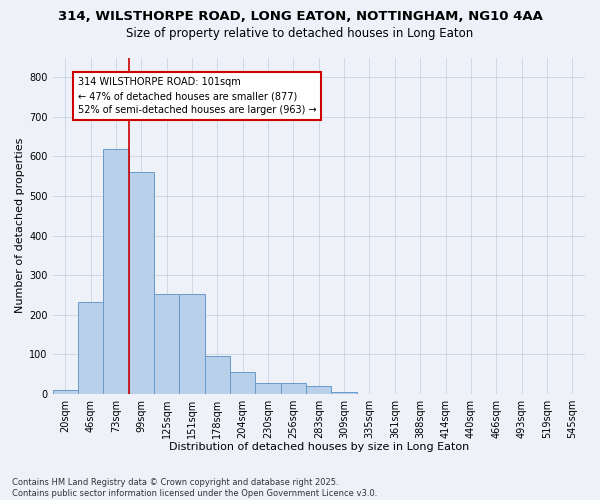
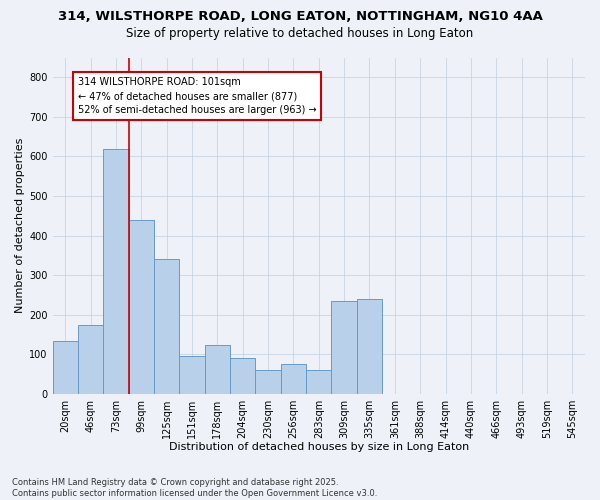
20sqm: 10 -> 135
46sqm: 233 -> 175
99sqm: 560 -> 440
125sqm: 252 -> 340
151sqm: 252 -> 95
178sqm: 97 -> 125
204sqm: 55 -> 90
230sqm: 27 -> 60
256sqm: 27 -> 75
283sqm: 20 -> 60
309sqm: 5 -> 235
335sqm: 1 -> 240
